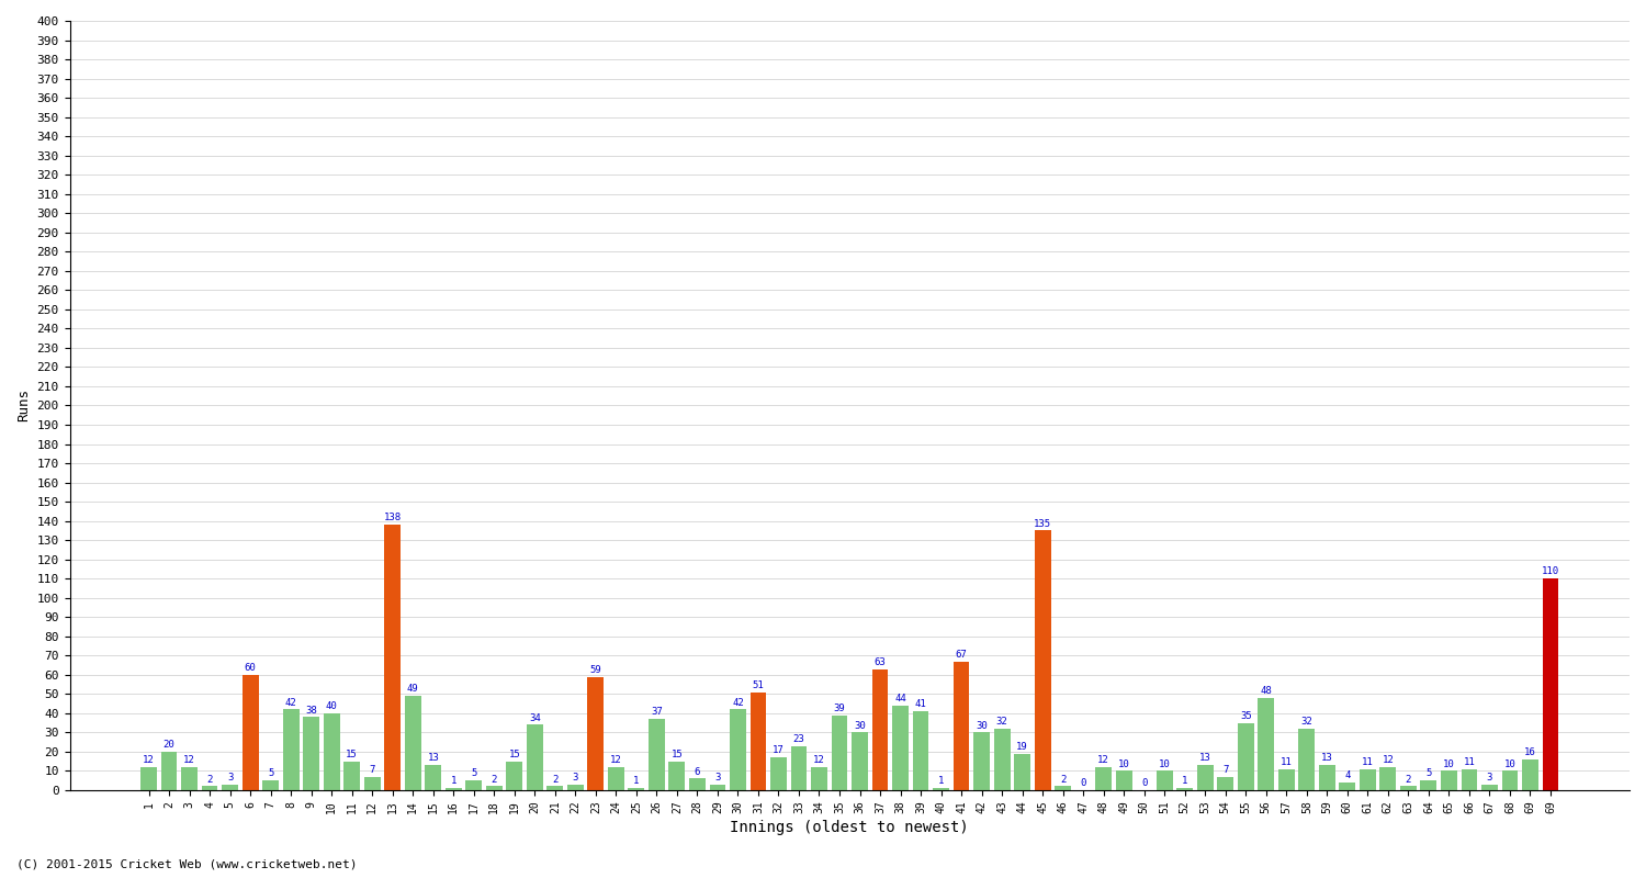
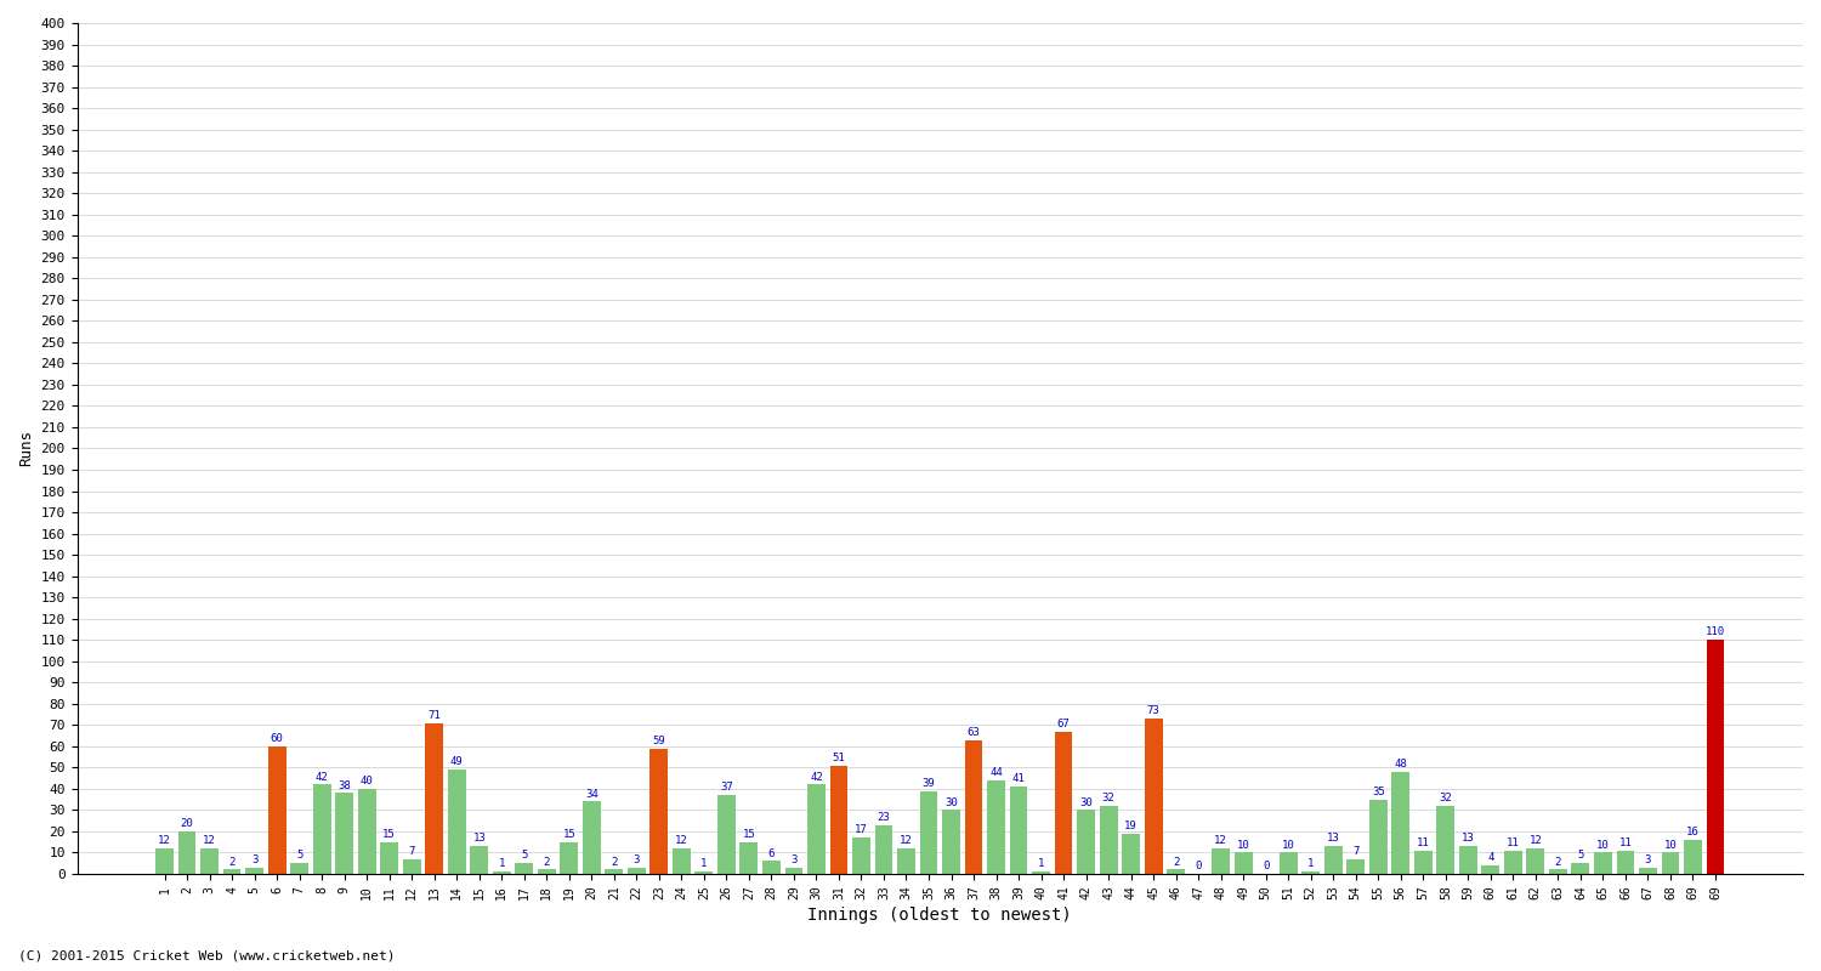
13: 138 -> 71
45: 135 -> 73
